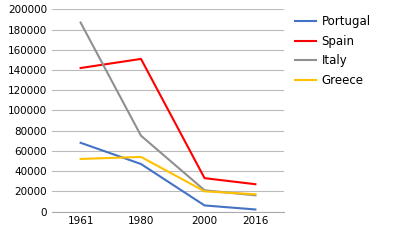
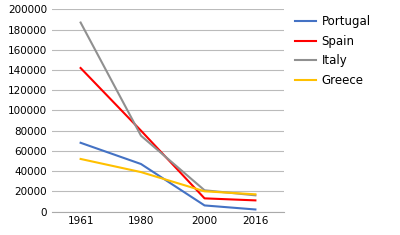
Spain/1980: 151000 -> 80000
Greece/1980: 54000 -> 39000
Spain/2000: 33000 -> 13000
Spain/2016: 27000 -> 11000
